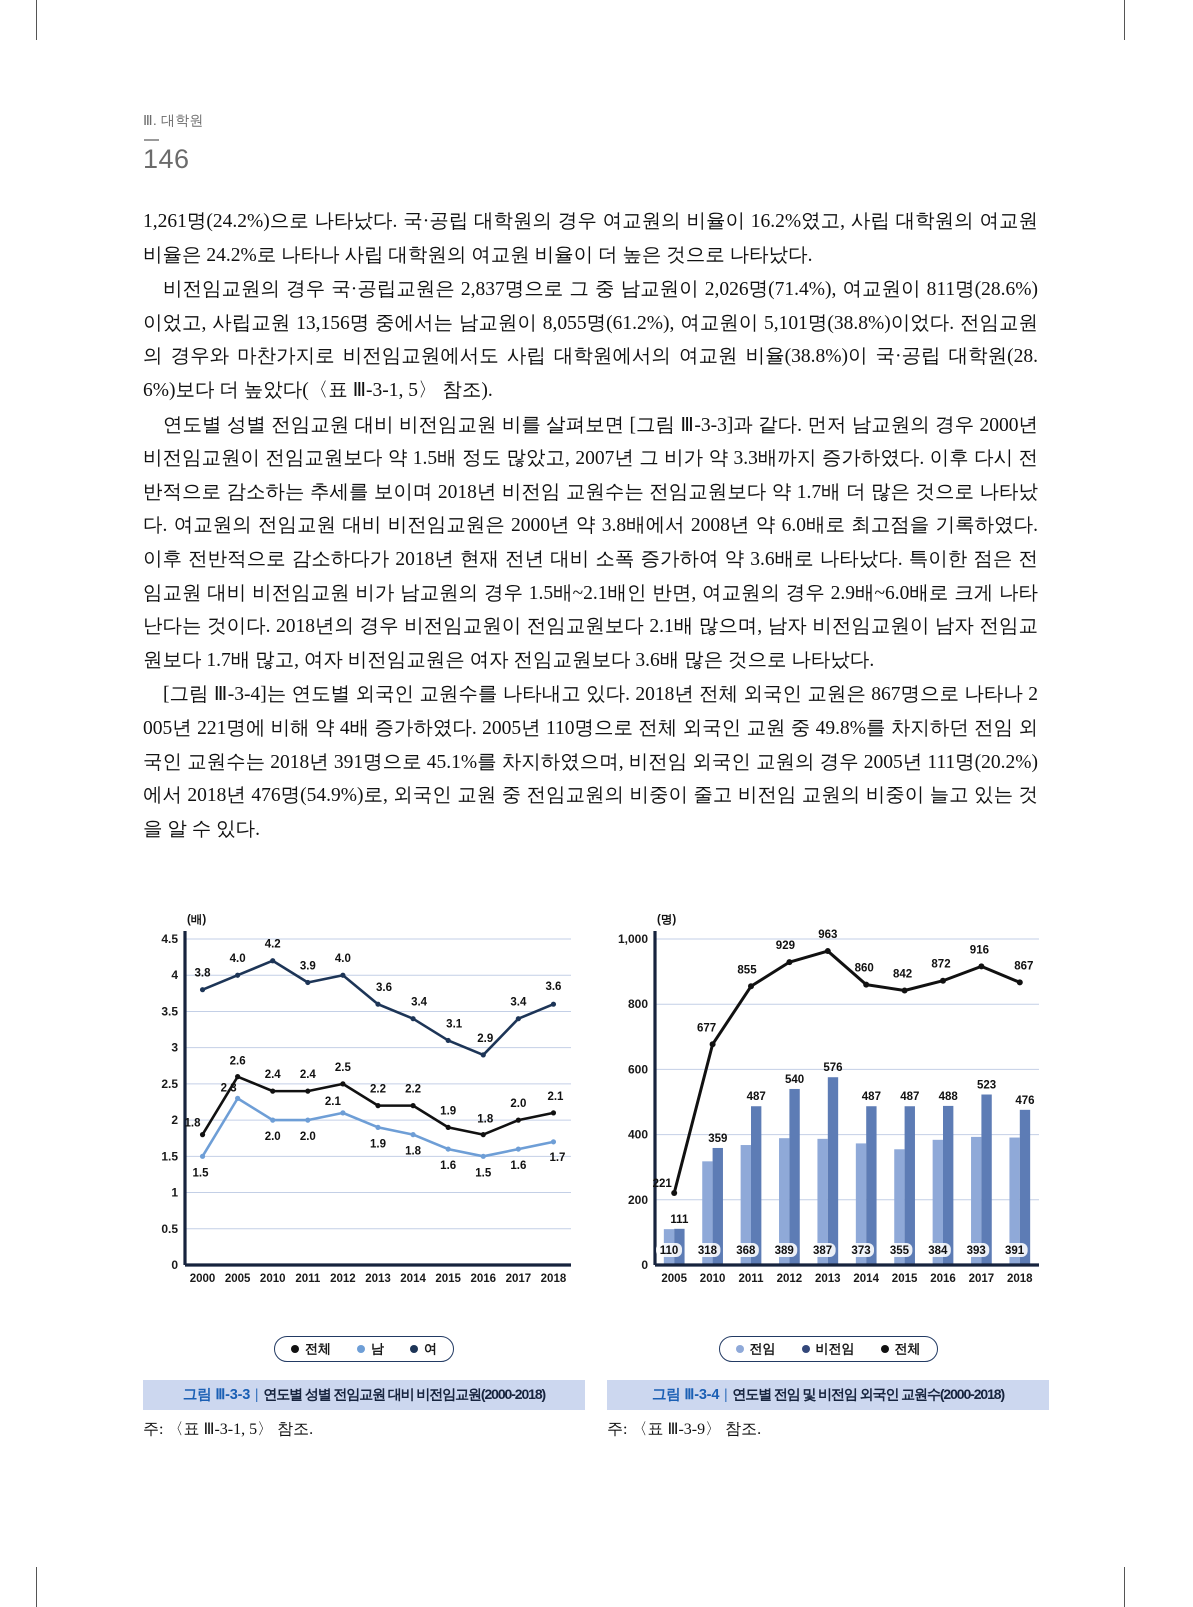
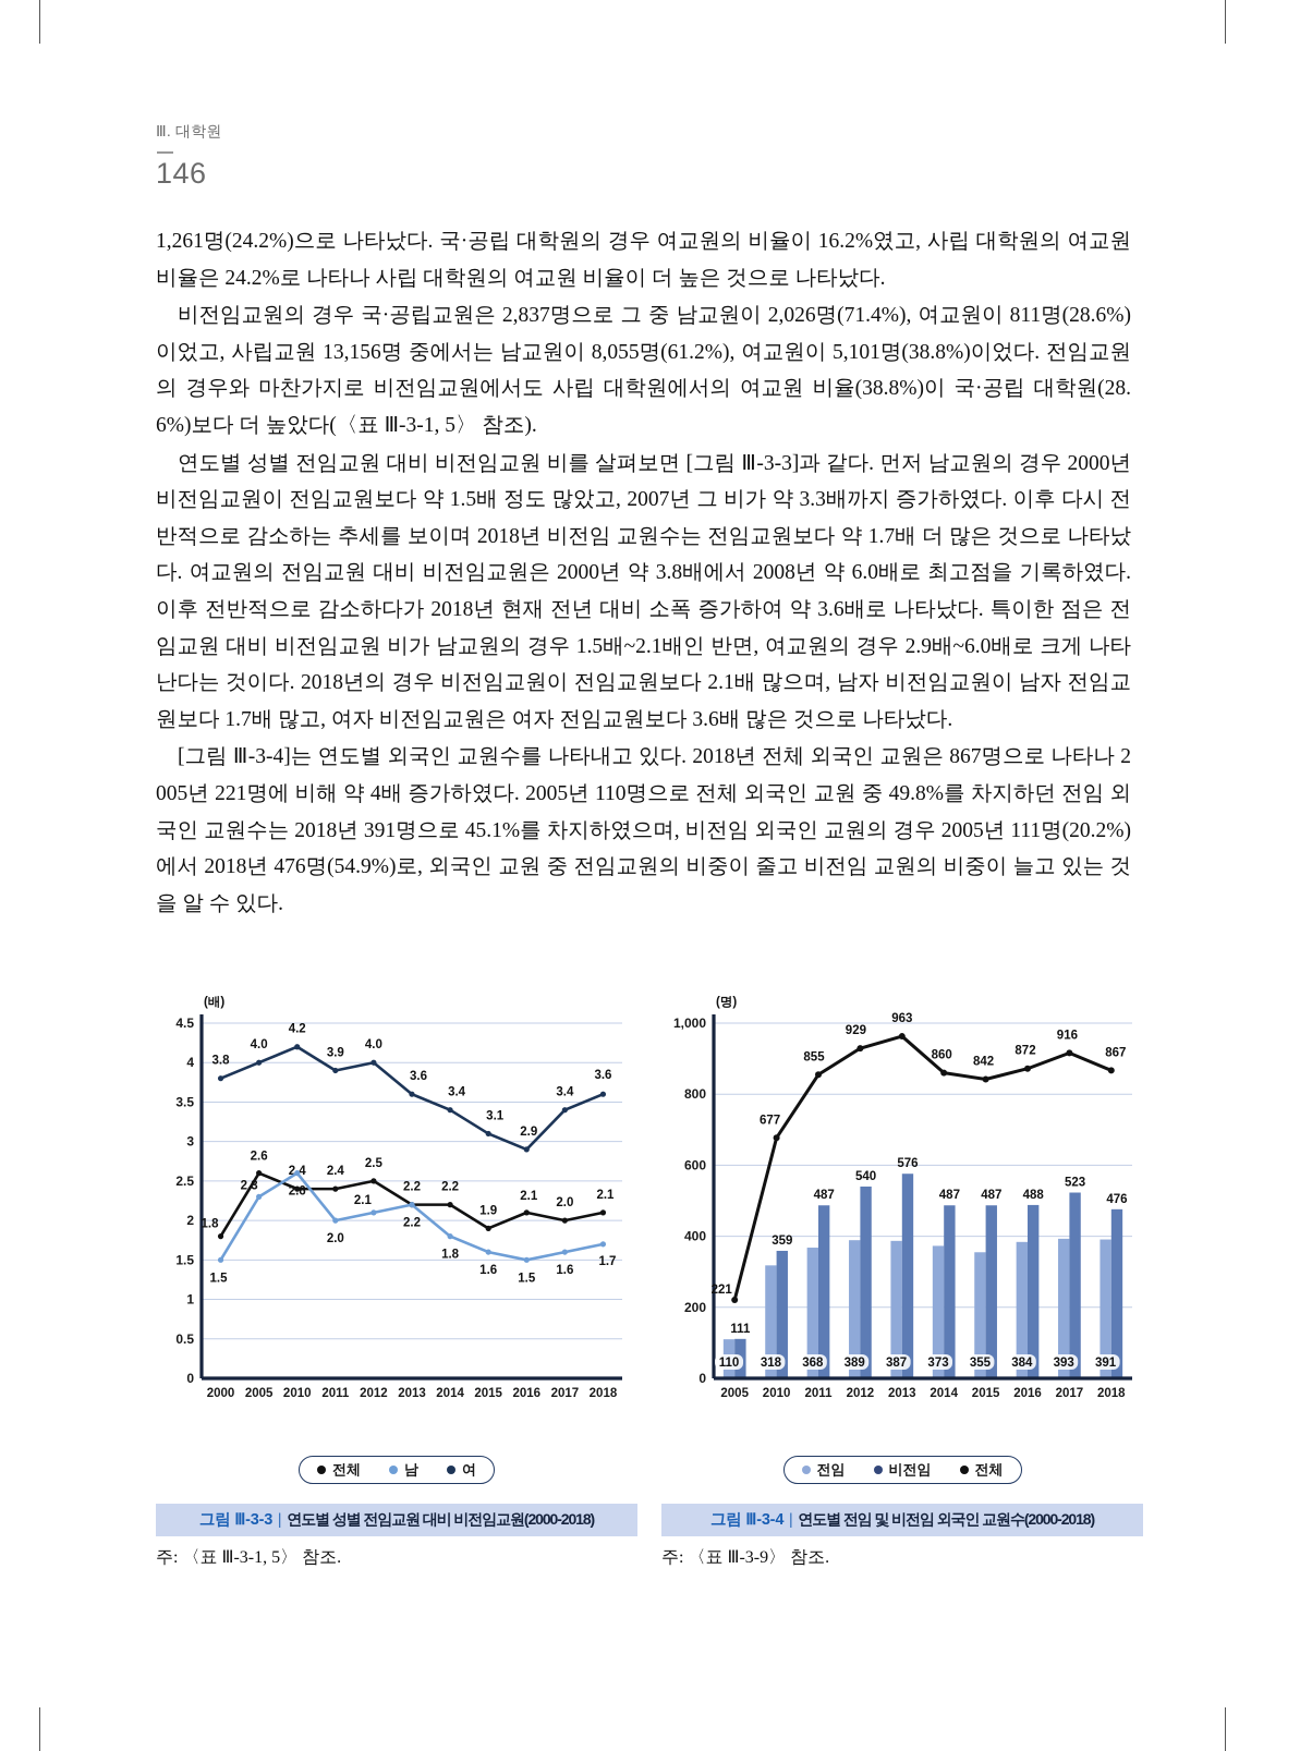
연도별 성별 전임교원 대비 비전임교원(2000-2018)/남/2010: 2.0 -> 2.6
연도별 성별 전임교원 대비 비전임교원(2000-2018)/남/2013: 1.9 -> 2.2
연도별 성별 전임교원 대비 비전임교원(2000-2018)/전체/2016: 1.8 -> 2.1
